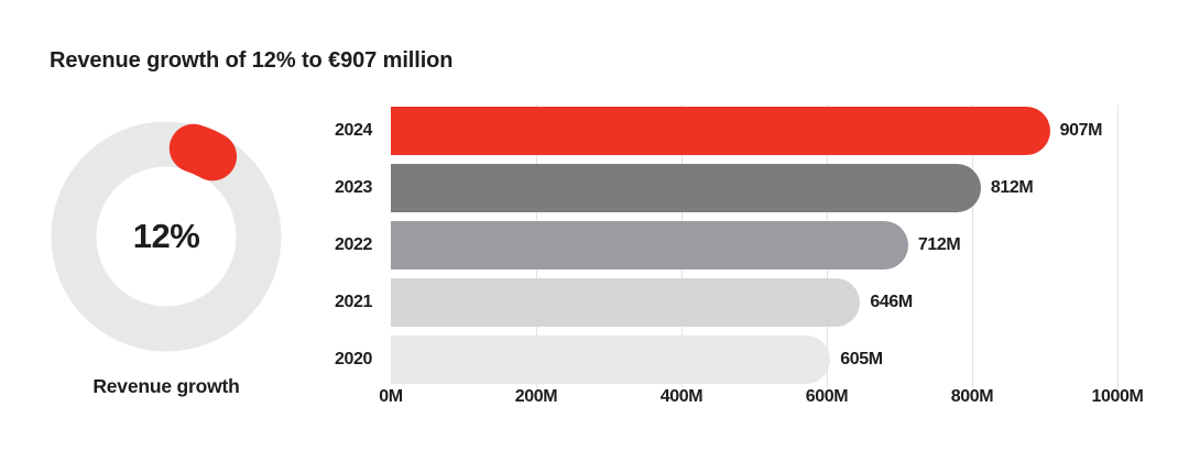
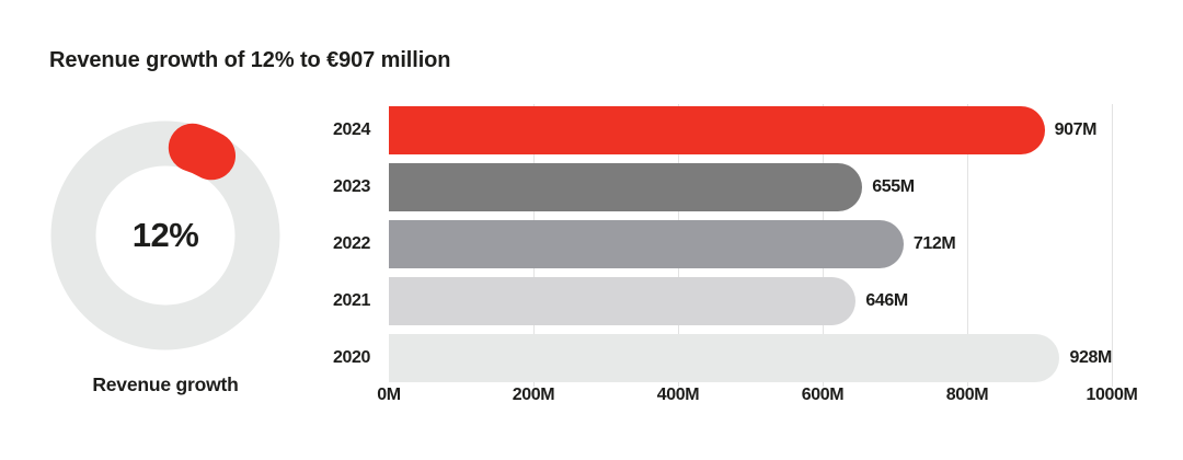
2023: 812M -> 655M
2020: 605M -> 928M
